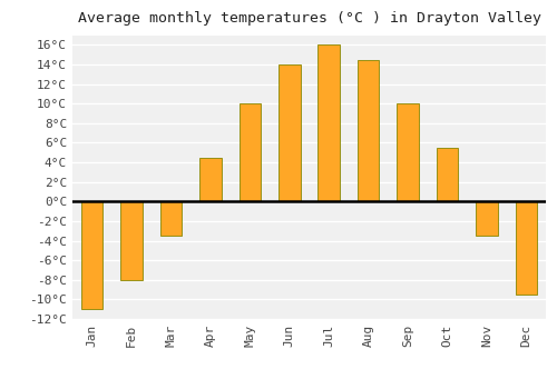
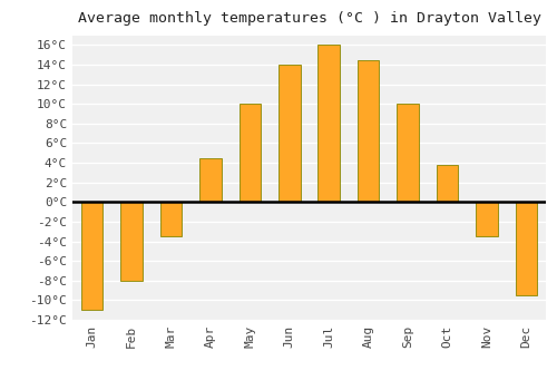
Oct: 5.5°C -> 3.8°C
